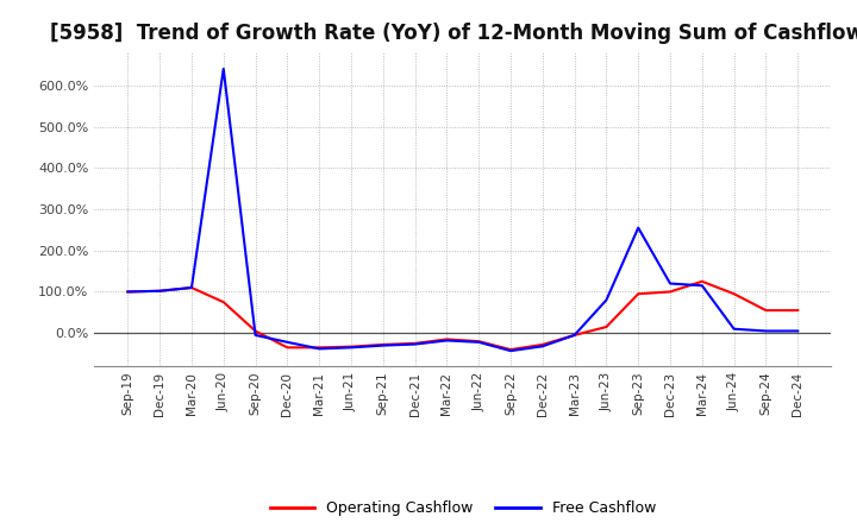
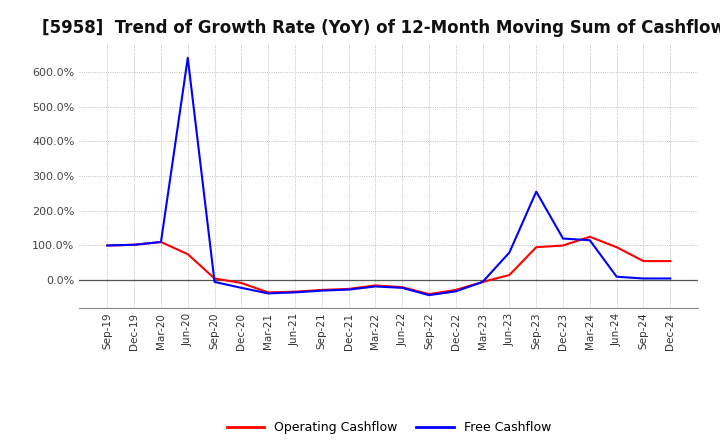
Operating Cashflow/Dec-20: -35% -> -8%
